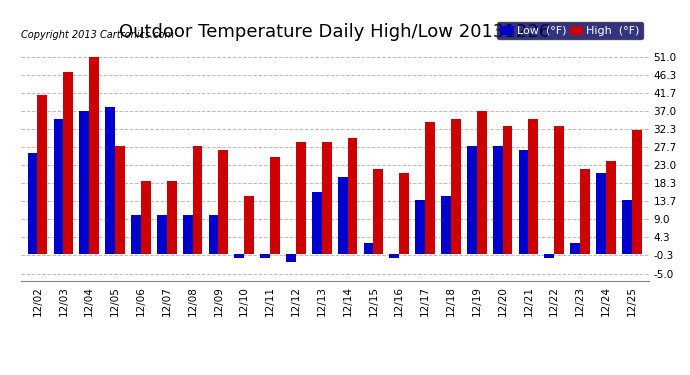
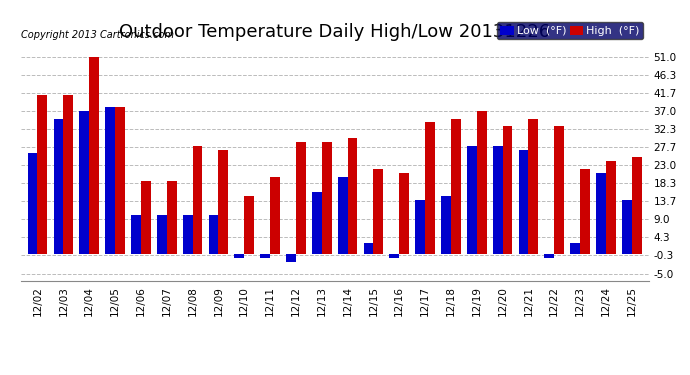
High (°F)/12/03: 47 -> 41
High (°F)/12/05: 28 -> 38
High (°F)/12/11: 25 -> 20
High (°F)/12/25: 32 -> 25
